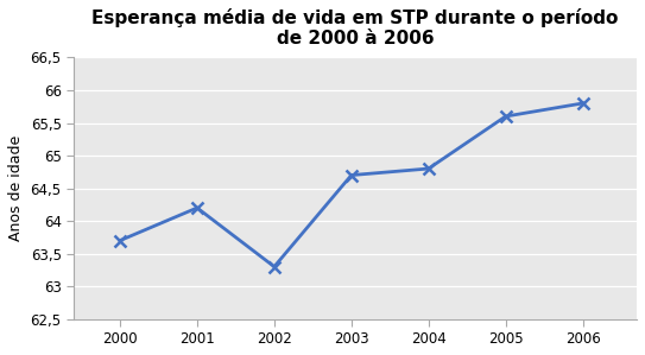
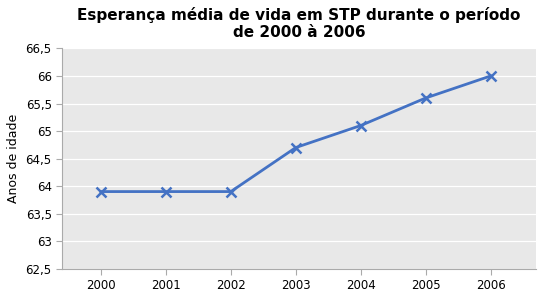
2000: 63,7 -> 63,9
2001: 64,2 -> 63,9
2002: 63,3 -> 63,9
2004: 64,8 -> 65,1
2006: 65,8 -> 66,0
